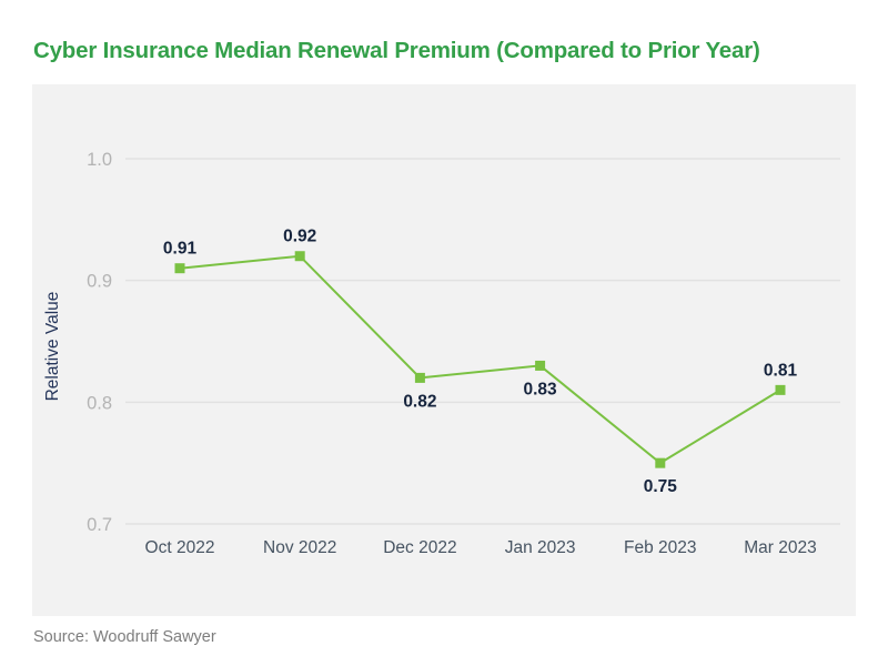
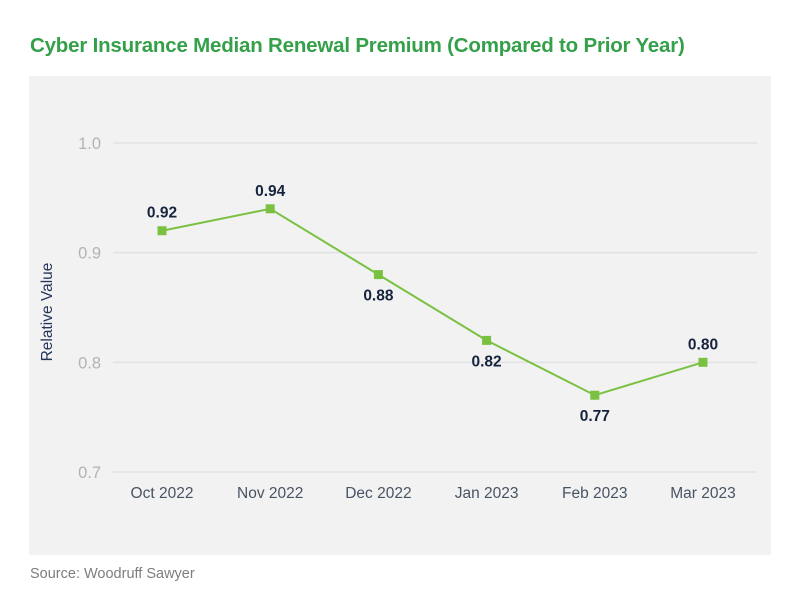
Oct 2022: 0.91 -> 0.92
Nov 2022: 0.92 -> 0.94
Dec 2022: 0.82 -> 0.88
Jan 2023: 0.83 -> 0.82
Feb 2023: 0.75 -> 0.77
Mar 2023: 0.81 -> 0.80
